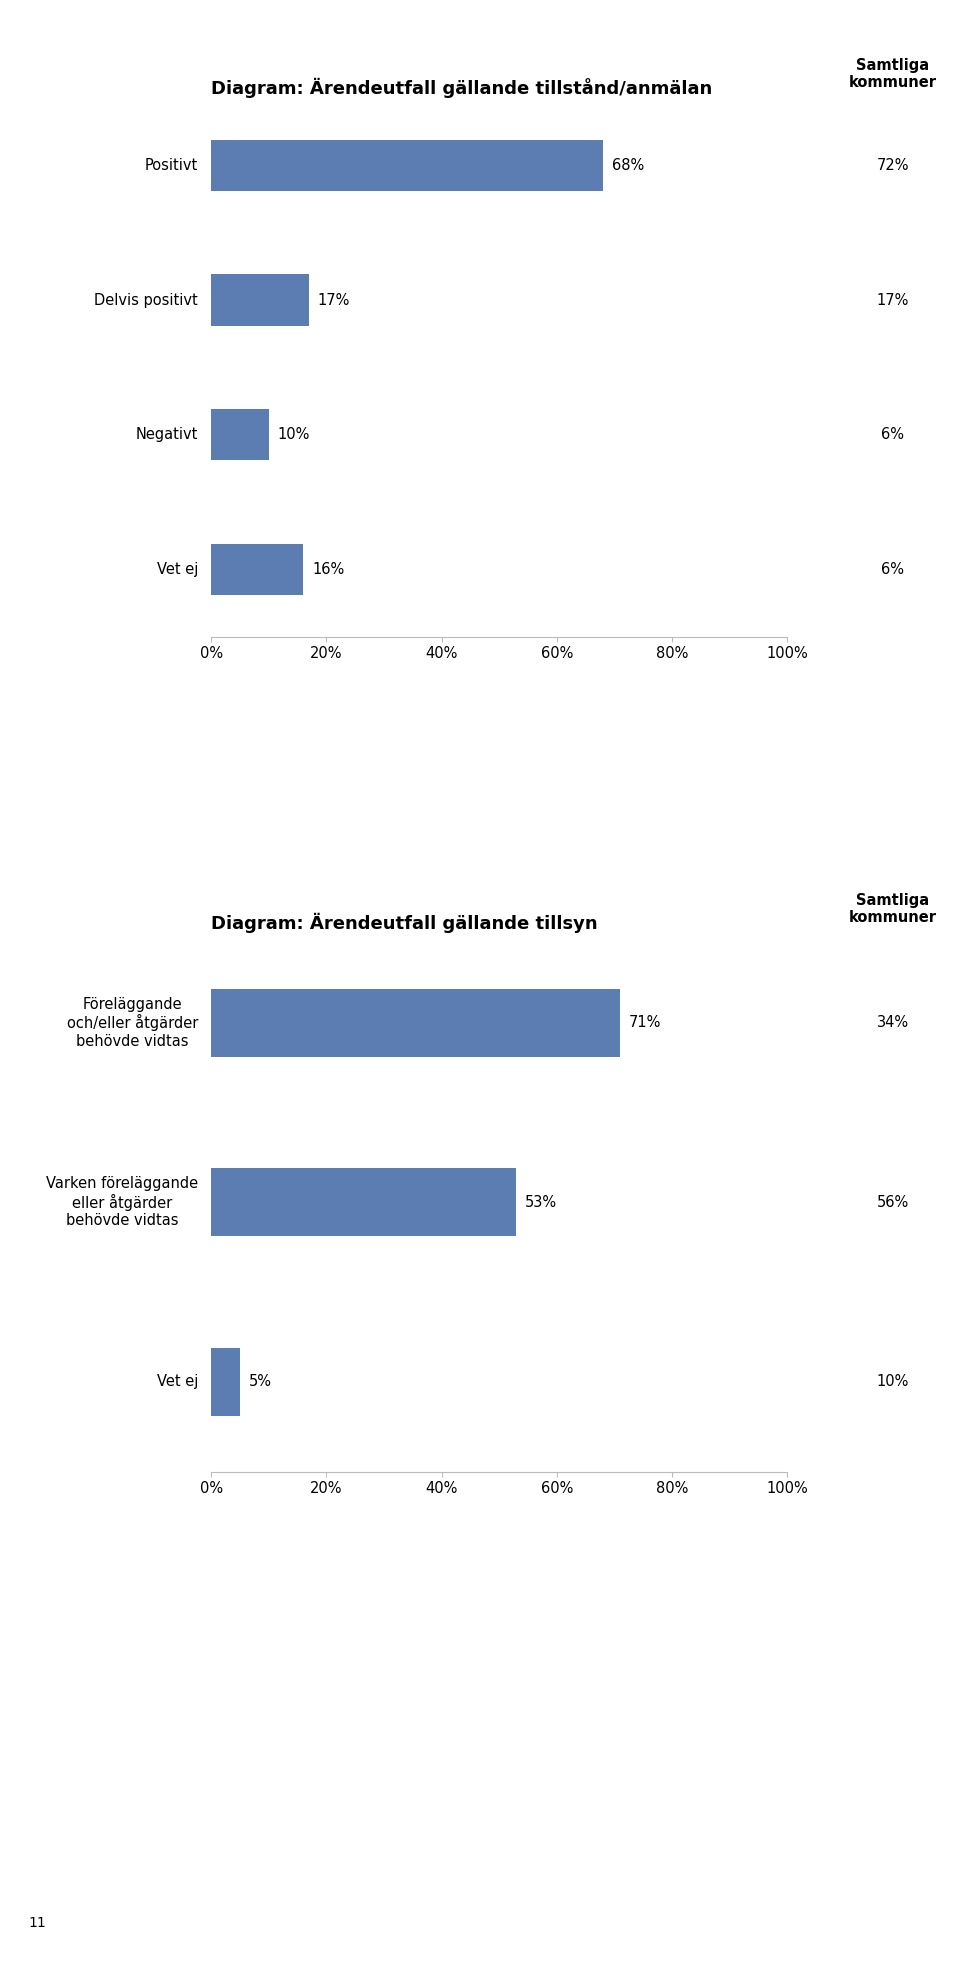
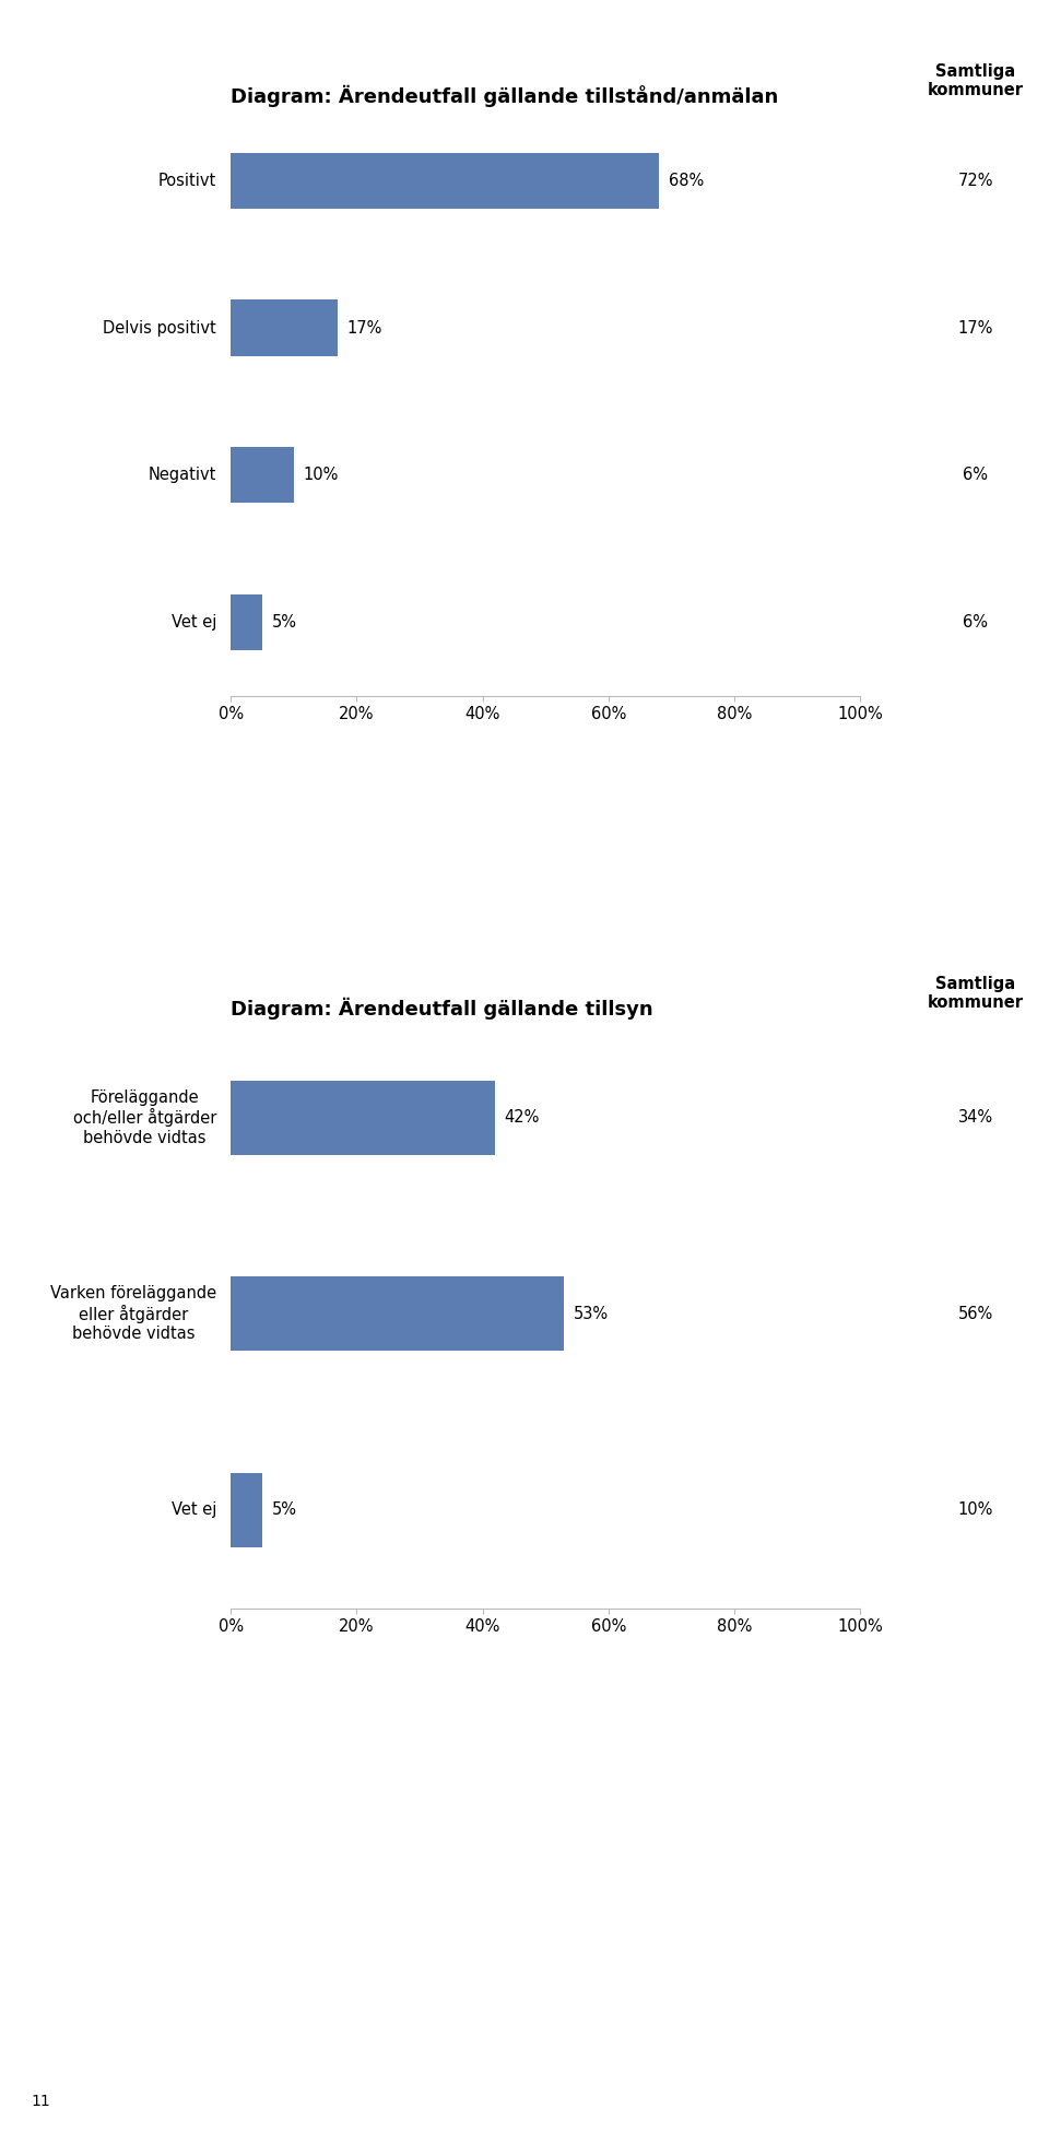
Diagram: Ärendeutfall gällande tillstånd/anmälan/Vet ej: 16% -> 5%
Diagram: Ärendeutfall gällande tillsyn/Föreläggande och/eller åtgärder behövde vidtas: 71% -> 42%
